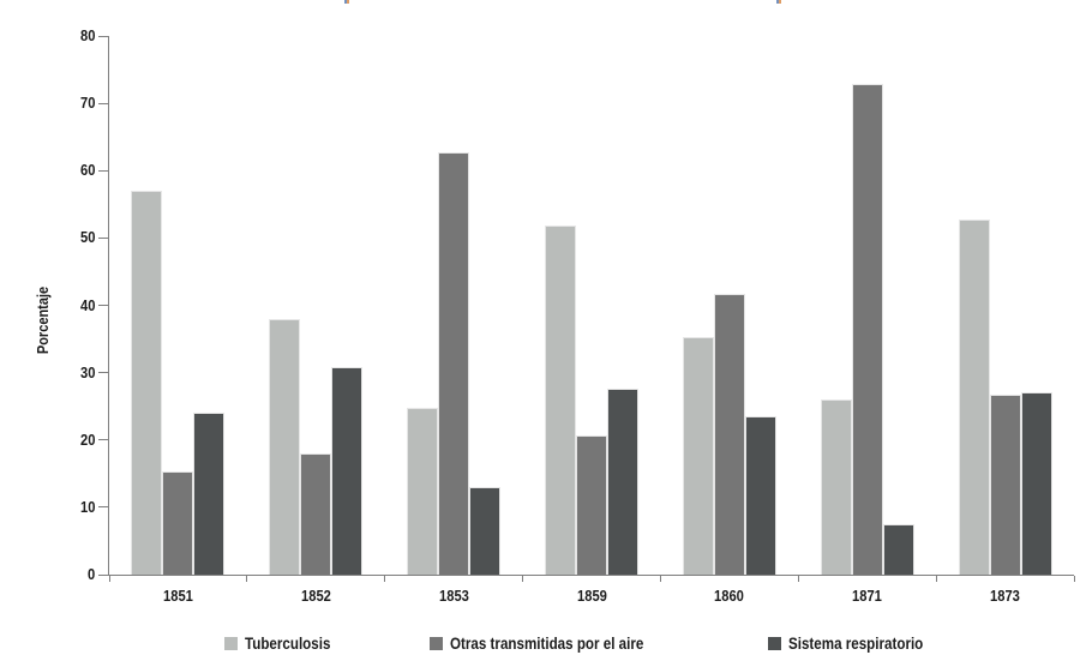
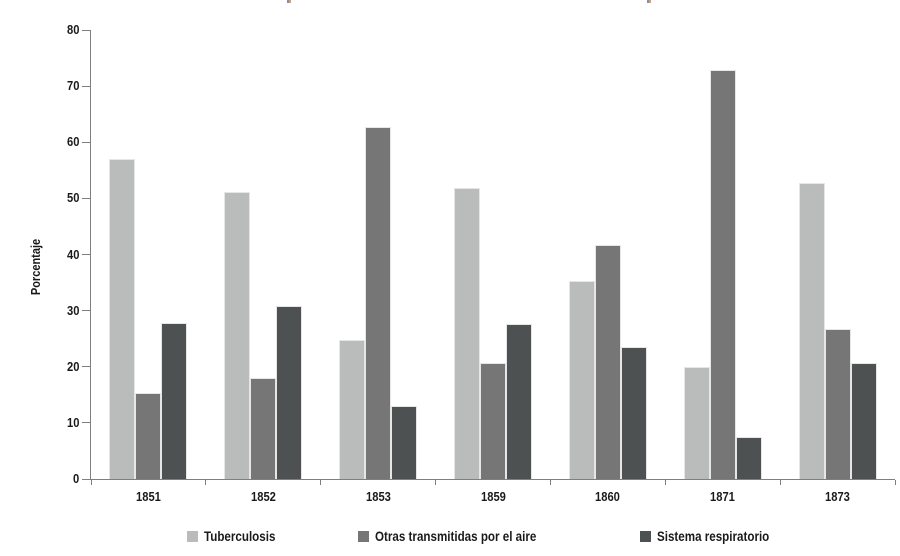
Sistema respiratorio/1851: 24 -> 28
Tuberculosis/1852: 38 -> 51
Tuberculosis/1871: 26 -> 20
Sistema respiratorio/1873: 27 -> 21
